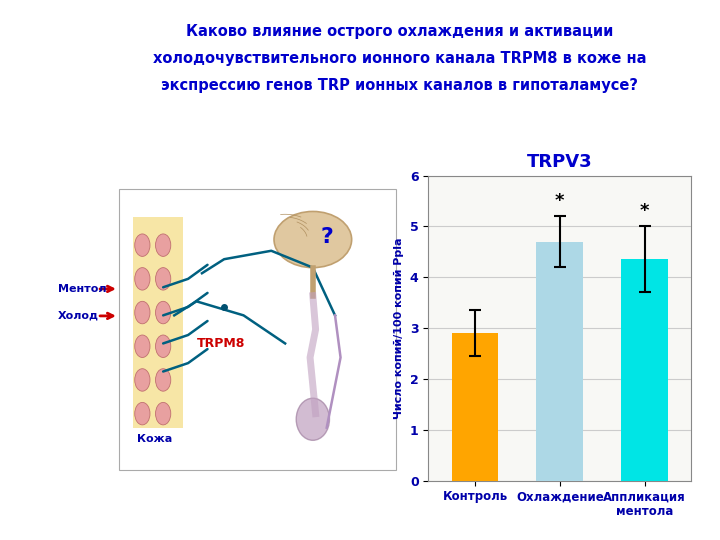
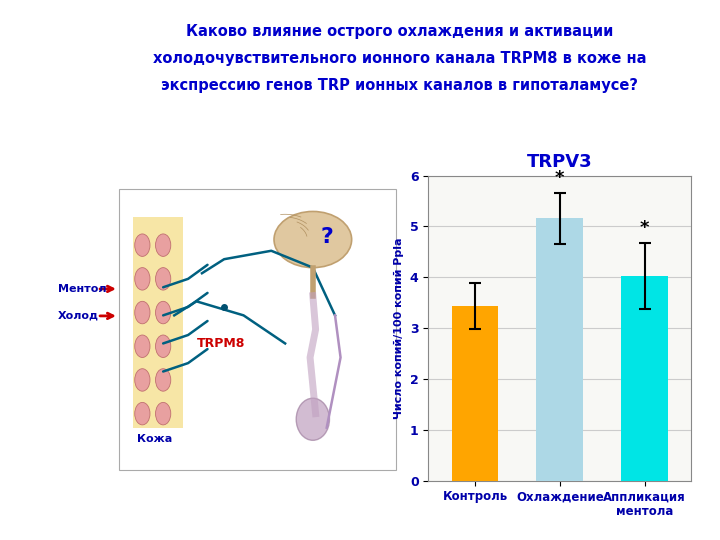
TRPV3/Контроль: 2.90 -> 3.44
TRPV3/Охлаждение: 4.70 -> 5.16
TRPV3/Аппликация ментола: 4.35 -> 4.02
